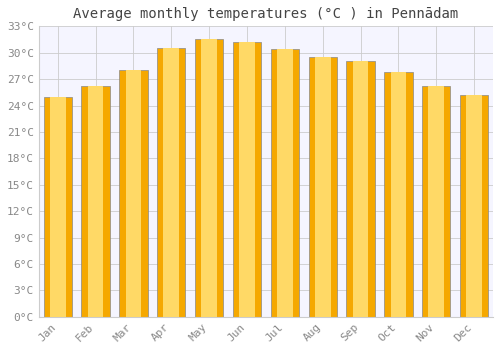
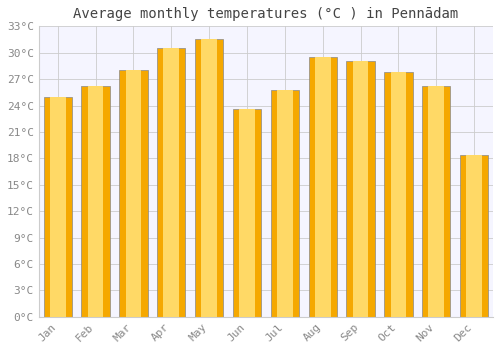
Jun: 31.2°C -> 23.6°C
Jul: 30.4°C -> 25.8°C
Dec: 25.2°C -> 18.4°C
